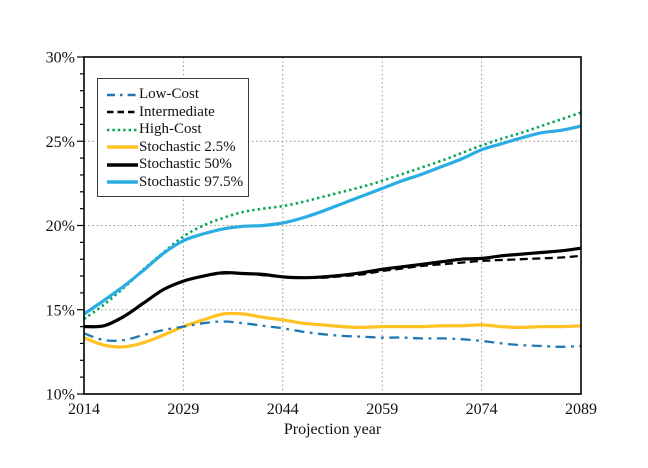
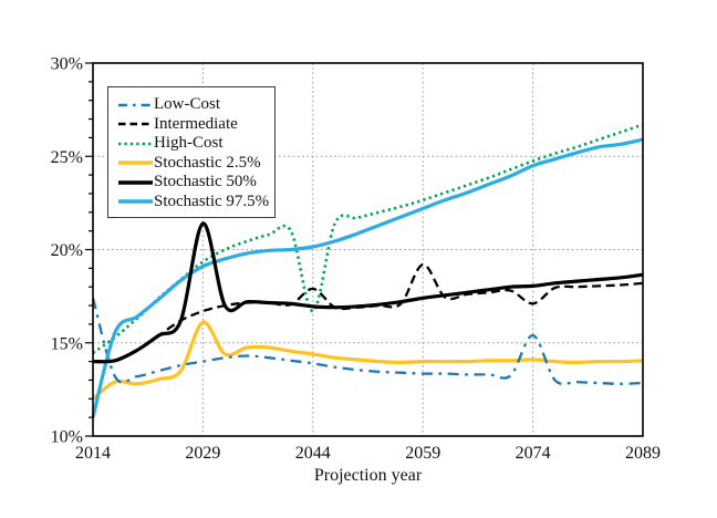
Low-Cost/2014: 13.6% -> 17.4%
Stochastic 2.5%/2014: 13.3% -> 12.0%
Stochastic 97.5%/2014: 14.8% -> 11.0%
Stochastic 2.5%/2029: 14.0% -> 16.1%
Stochastic 50%/2029: 16.7% -> 21.4%
Intermediate/2044: 16.9% -> 17.9%
High-Cost/2044: 21.1% -> 16.7%
Intermediate/2059: 17.3% -> 19.2%
Low-Cost/2074: 13.2% -> 15.4%
Intermediate/2074: 17.9% -> 17.1%
